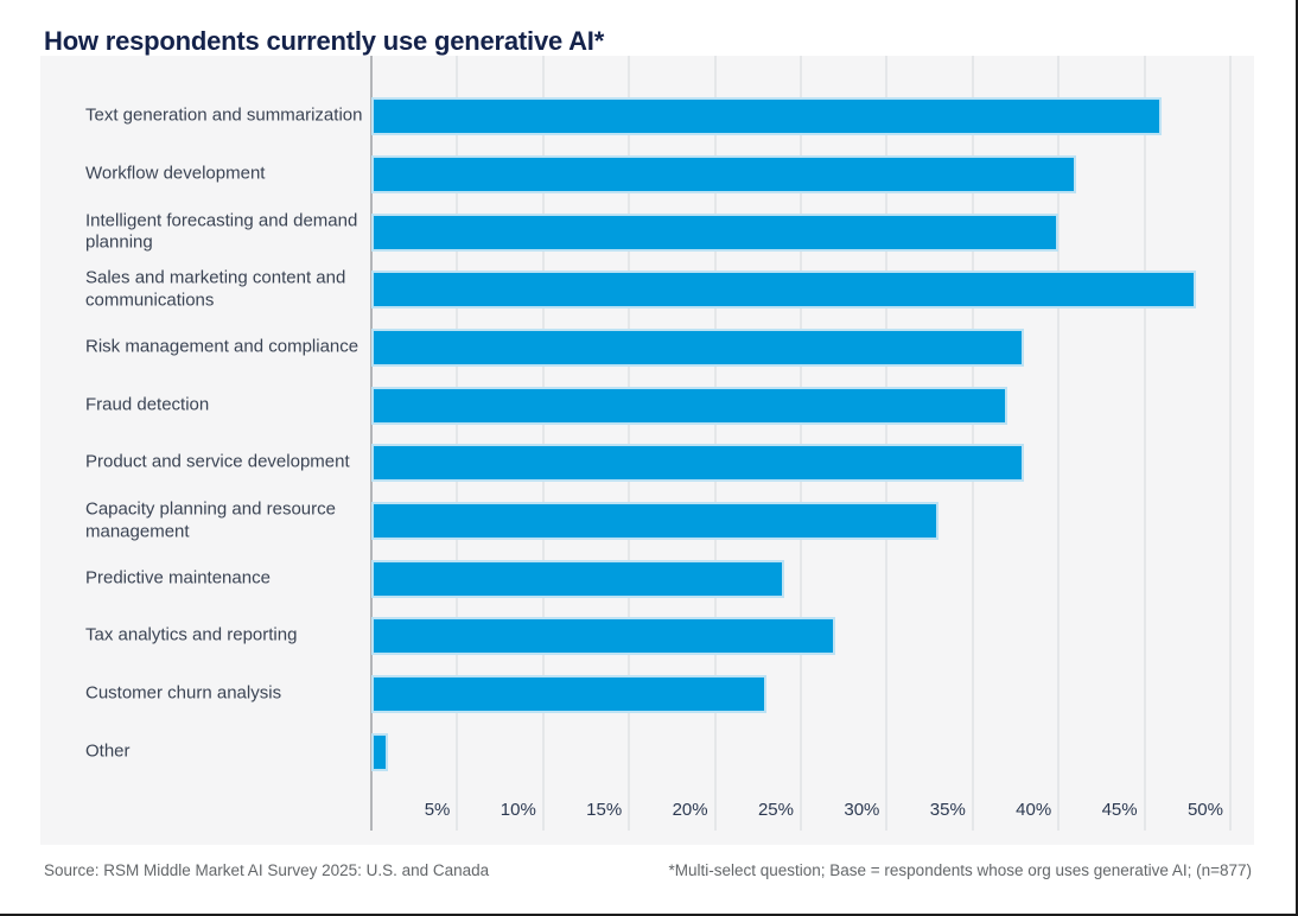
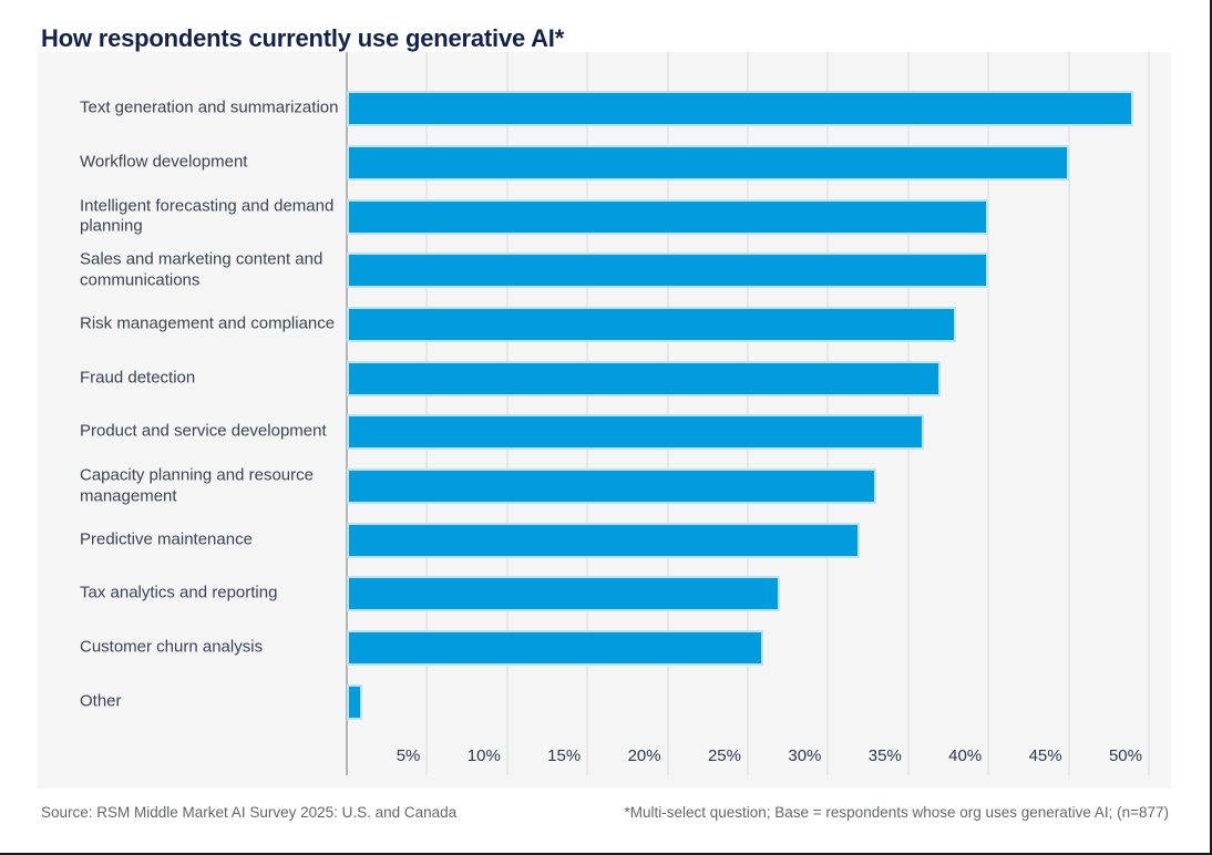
Text generation and summarization: 46% -> 49%
Workflow development: 41% -> 45%
Sales and marketing content and communications: 48% -> 40%
Product and service development: 38% -> 36%
Predictive maintenance: 24% -> 32%
Customer churn analysis: 23% -> 26%
